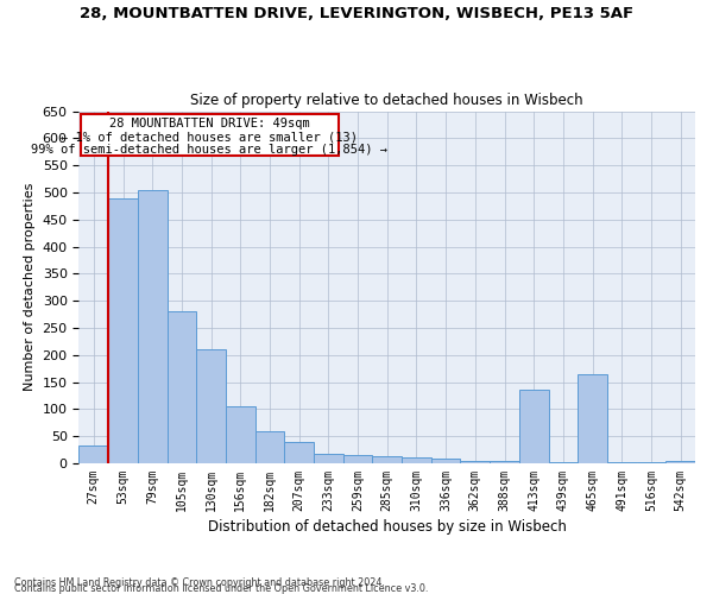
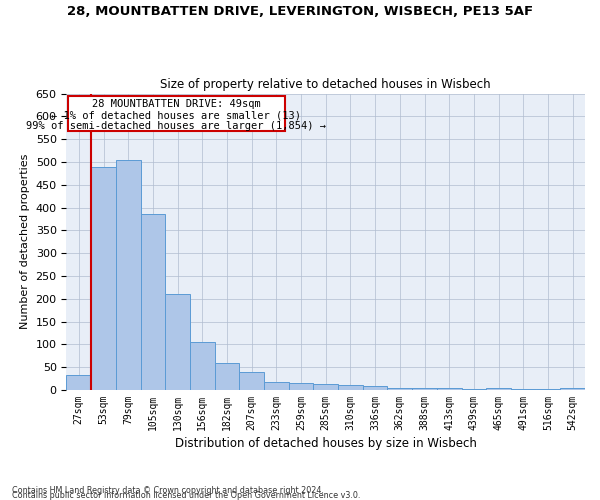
105sqm: 280 -> 385
413sqm: 135 -> 4
465sqm: 165 -> 5
